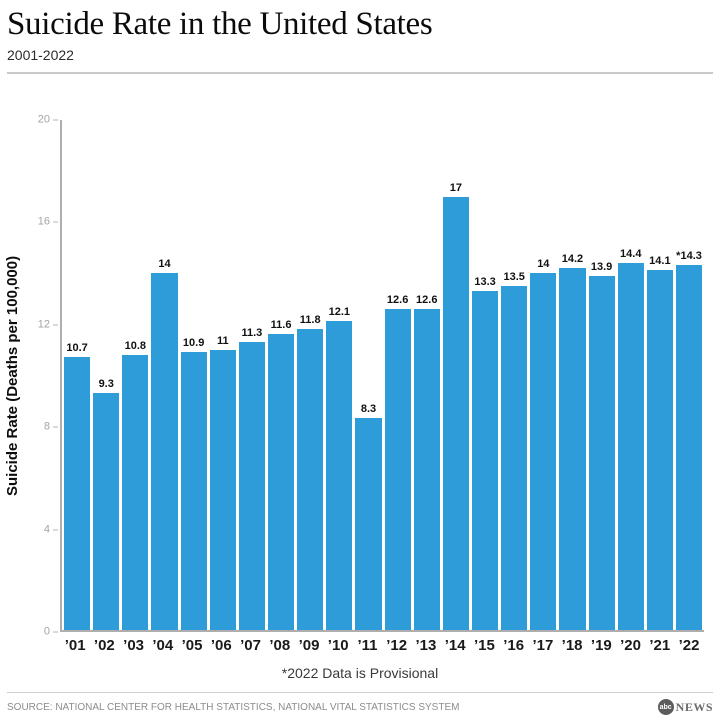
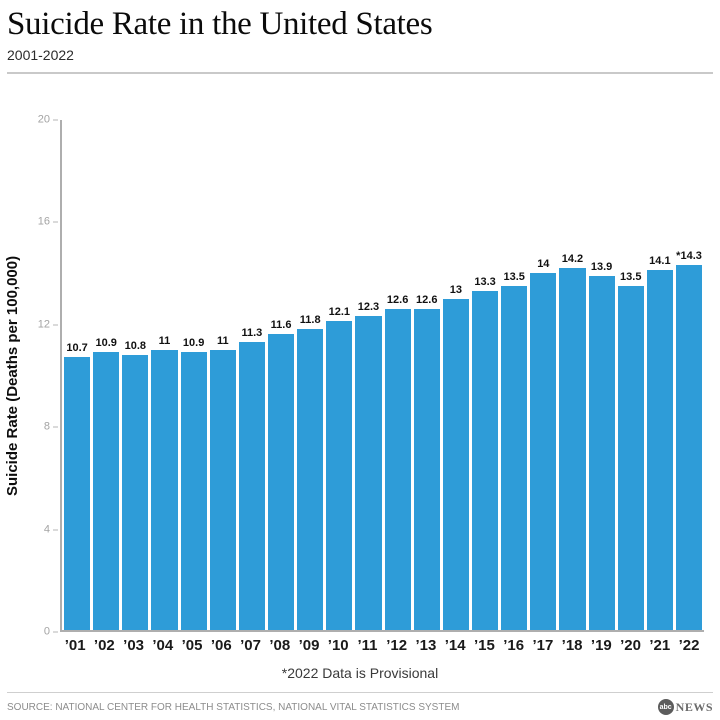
’02: 9.3 -> 10.9
’04: 14 -> 11
’11: 8.3 -> 12.3
’14: 17 -> 13
’20: 14.4 -> 13.5
